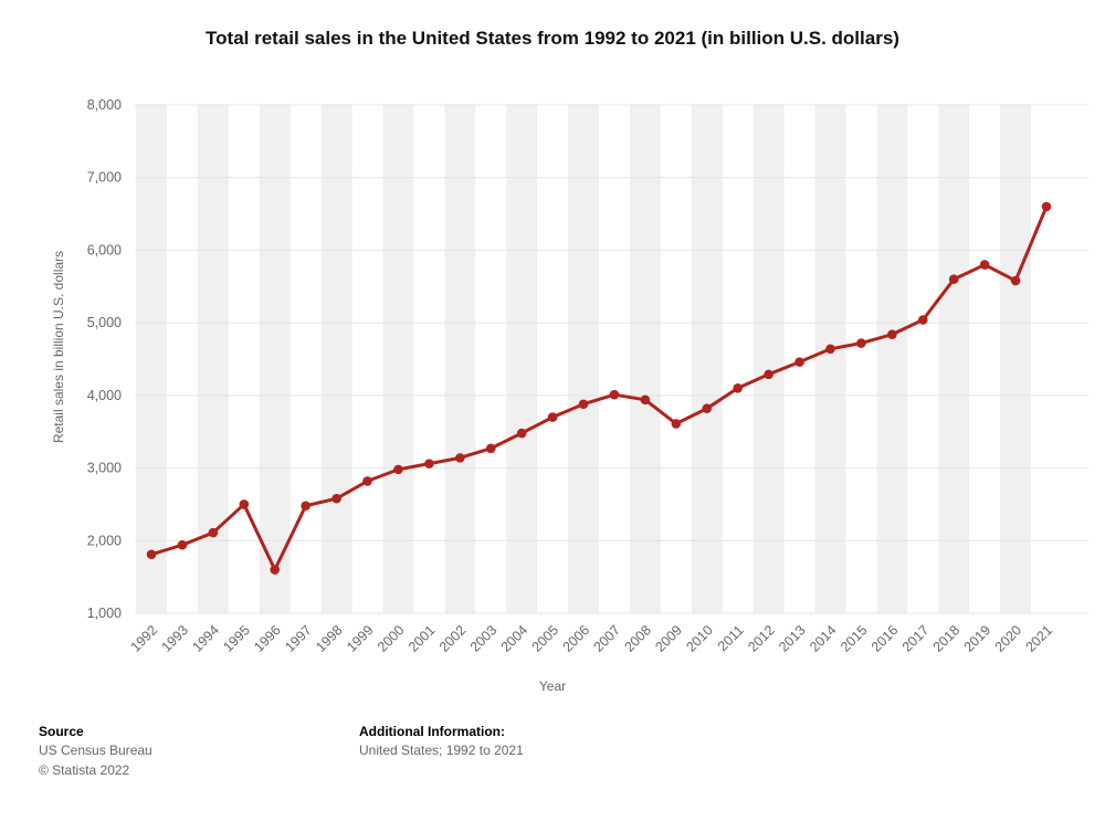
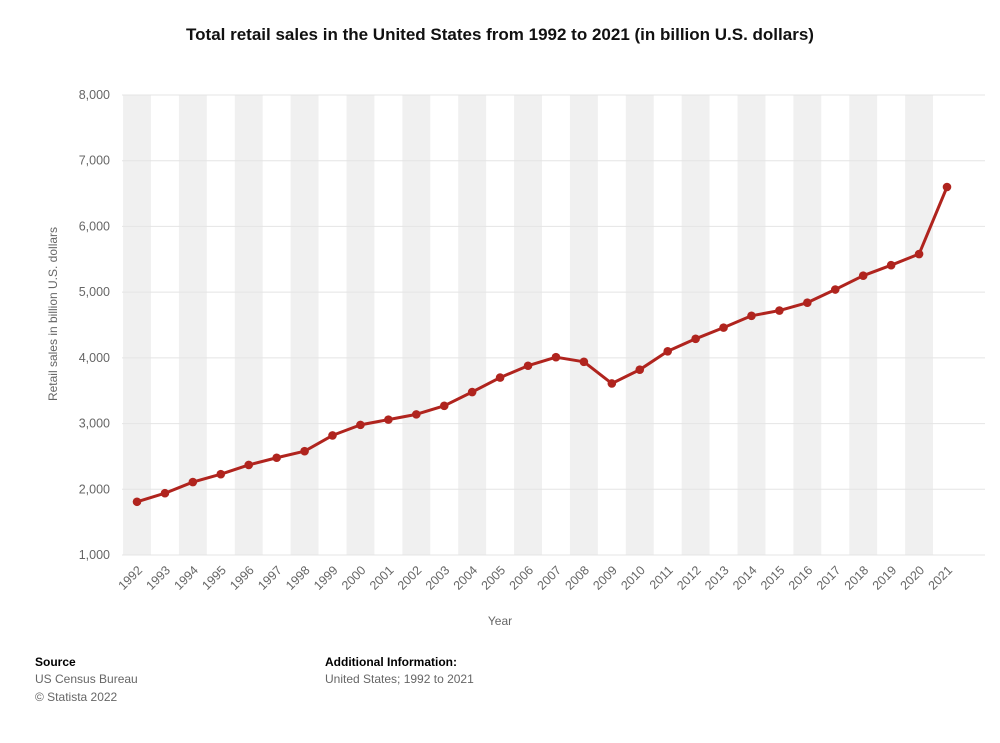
1995: 2500 -> 2200
1996: 1600 -> 2400
2018: 5600 -> 5200
2019: 5800 -> 5400
